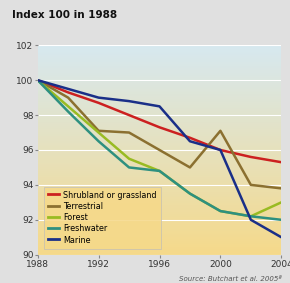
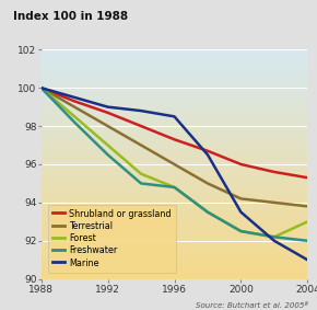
Terrestrial/1992: 97.1 -> 98.0
Terrestrial/2000: 97.1 -> 94.2
Marine/2000: 96.0 -> 93.5
